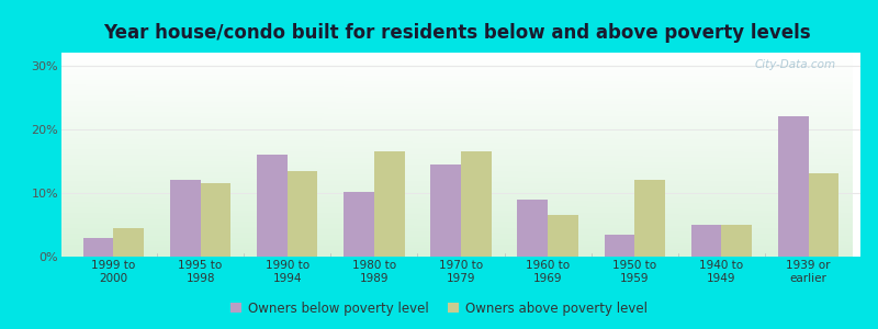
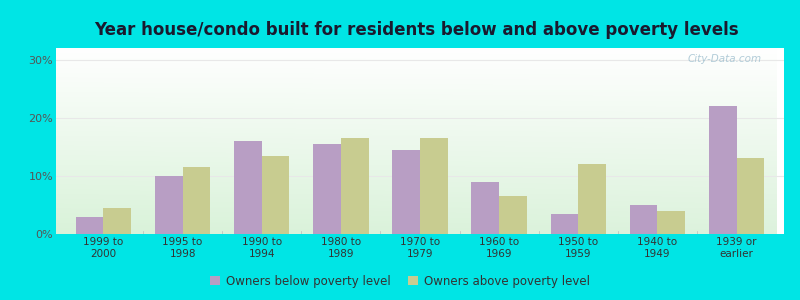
Owners below poverty level/1995 to 1998: 12.0% -> 10.0%
Owners below poverty level/1980 to 1989: 10.2% -> 15.5%
Owners above poverty level/1940 to 1949: 5.0% -> 4.0%
